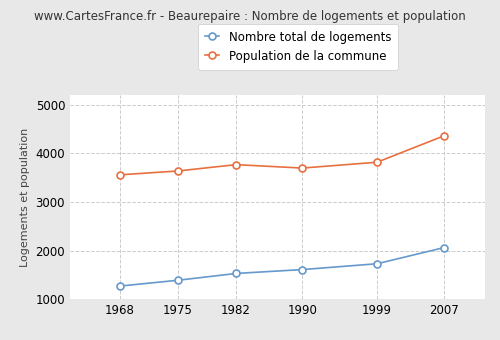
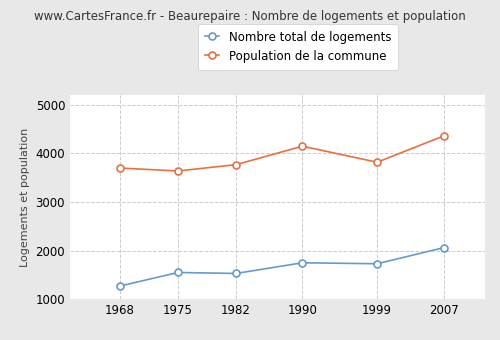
Population de la commune/1968: 3560 -> 3700
Nombre total de logements/1975: 1390 -> 1550
Nombre total de logements/1990: 1610 -> 1750
Population de la commune/1990: 3700 -> 4150
